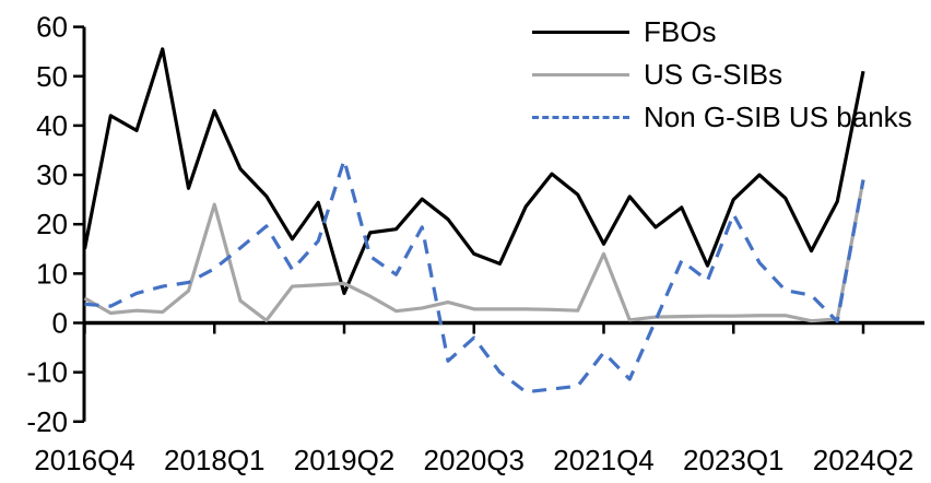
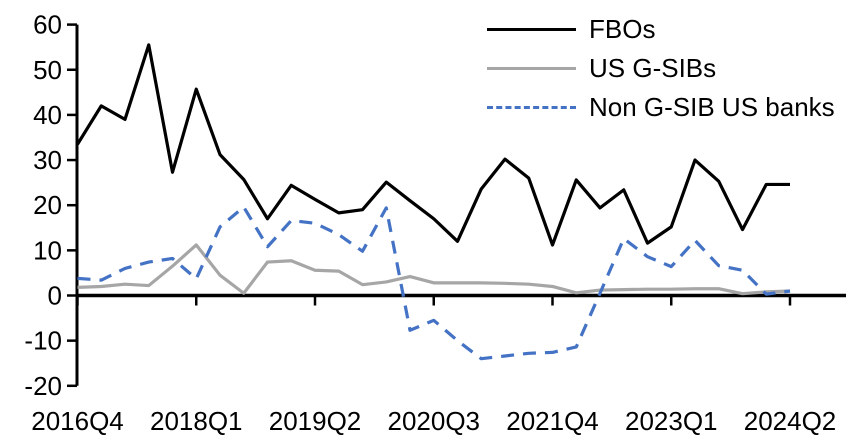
FBOs/2016Q4: 15 -> 34
US G-SIBs/2016Q4: 5 -> 2
FBOs/2018Q1: 43 -> 46
US G-SIBs/2018Q1: 24 -> 11
Non G-SIB US banks/2018Q1: 11 -> 4
FBOs/2019Q2: 6 -> 21
US G-SIBs/2019Q2: 8 -> 6
Non G-SIB US banks/2019Q2: 33 -> 16
FBOs/2020Q3: 14 -> 17
Non G-SIB US banks/2020Q3: -3 -> -6
FBOs/2021Q4: 16 -> 11
US G-SIBs/2021Q4: 14 -> 2
Non G-SIB US banks/2021Q4: -6 -> -13
FBOs/2023Q1: 25 -> 15
Non G-SIB US banks/2023Q1: 22 -> 6
FBOs/2024Q2: 51 -> 25
US G-SIBs/2024Q2: 29 -> 1
Non G-SIB US banks/2024Q2: 29 -> 1
